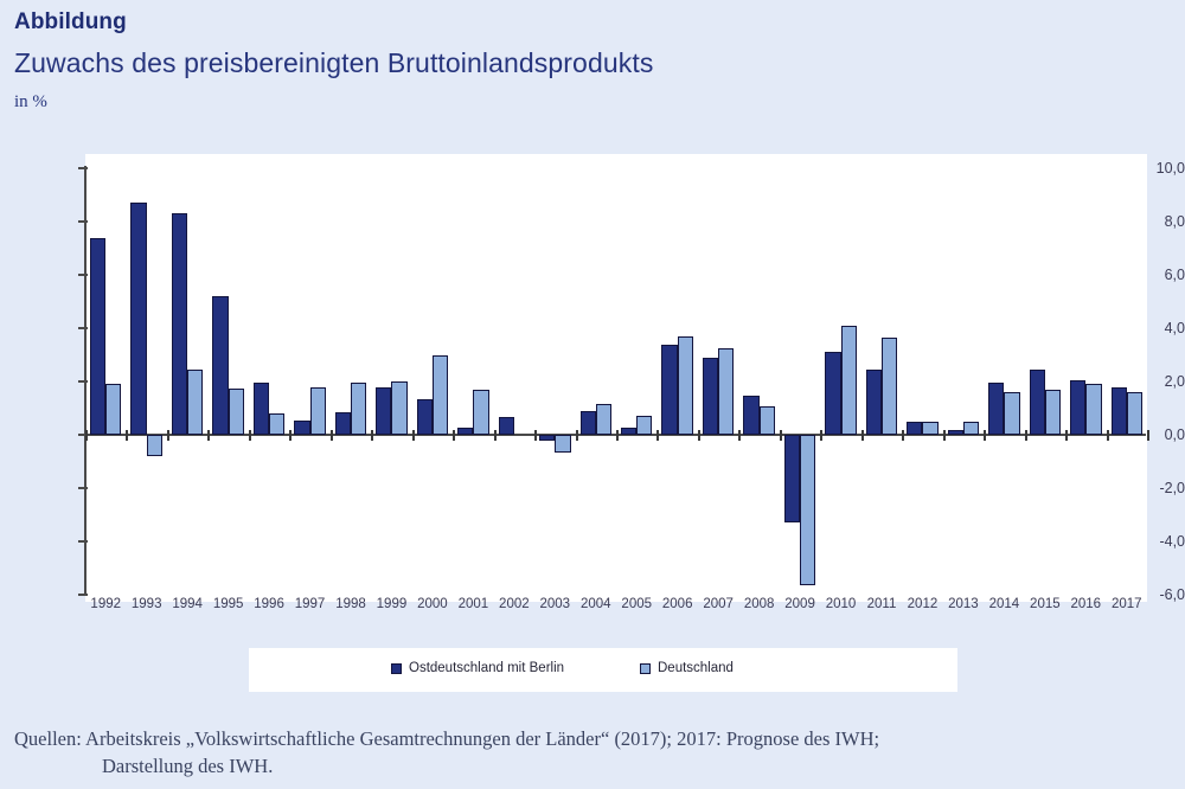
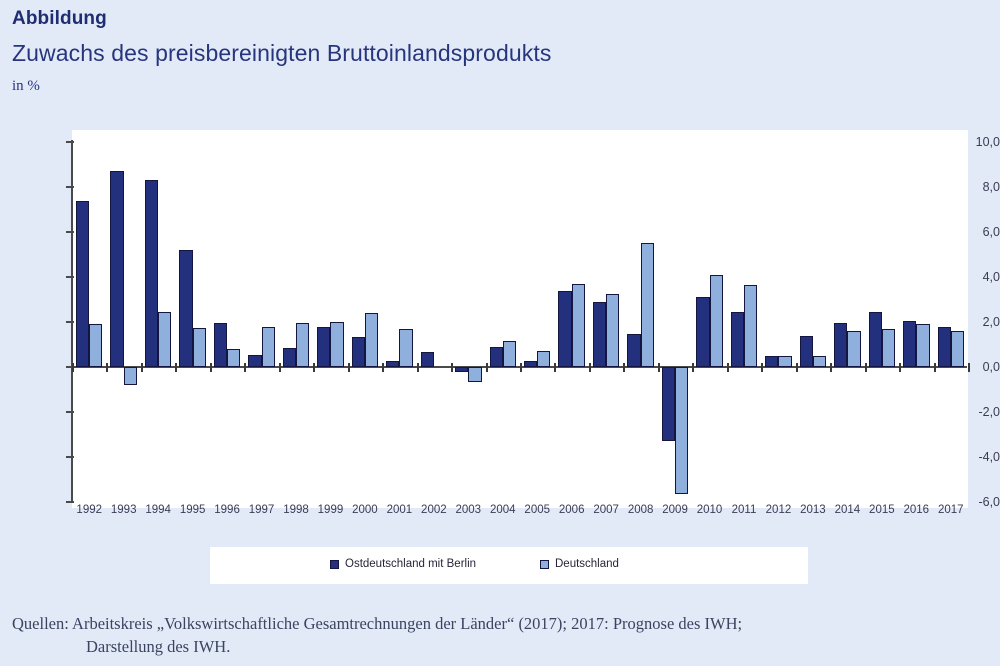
Deutschland/2000: 3,0 -> 2,4
Deutschland/2008: 1,1 -> 5,5
Ostdeutschland mit Berlin/2013: 0,2 -> 1,4
